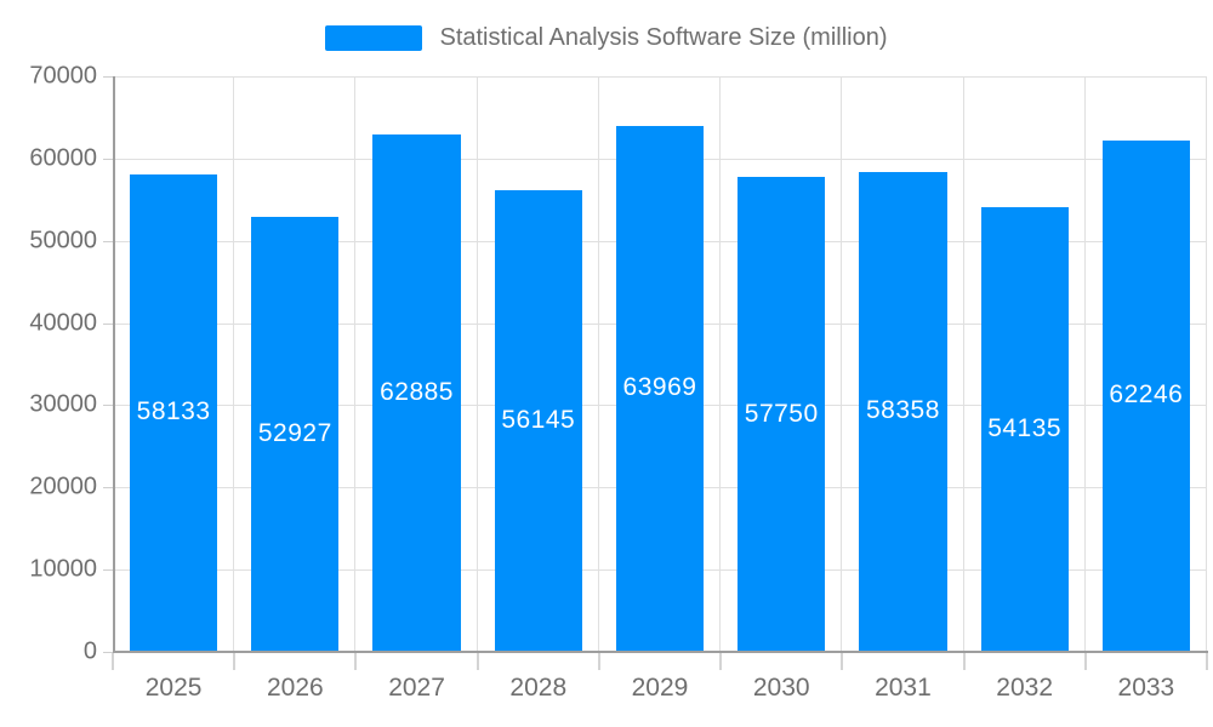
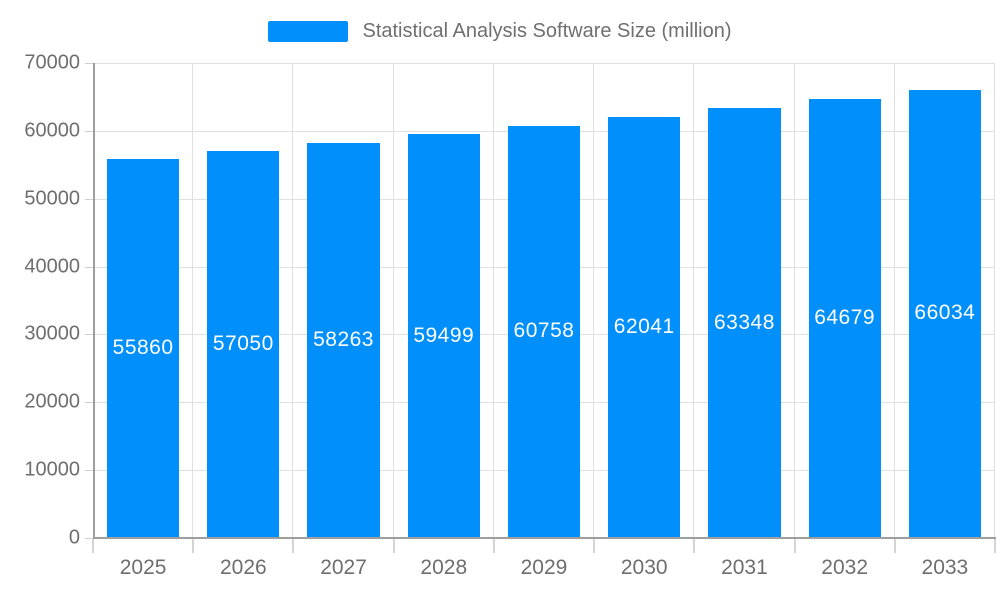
2025: 58133 -> 55860
2026: 52927 -> 57050
2027: 62885 -> 58263
2028: 56145 -> 59499
2029: 63969 -> 60758
2030: 57750 -> 62041
2031: 58358 -> 63348
2032: 54135 -> 64679
2033: 62246 -> 66034
